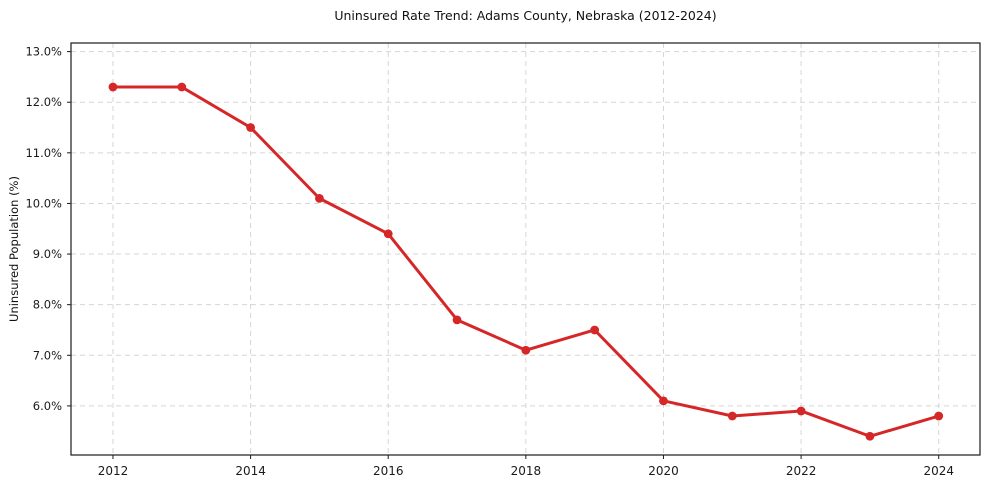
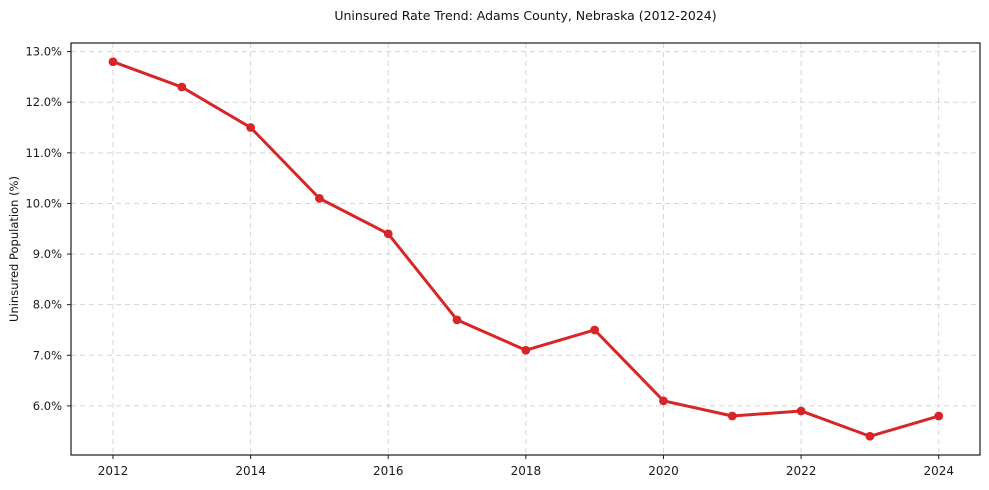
2012: 12.3% -> 12.8%
